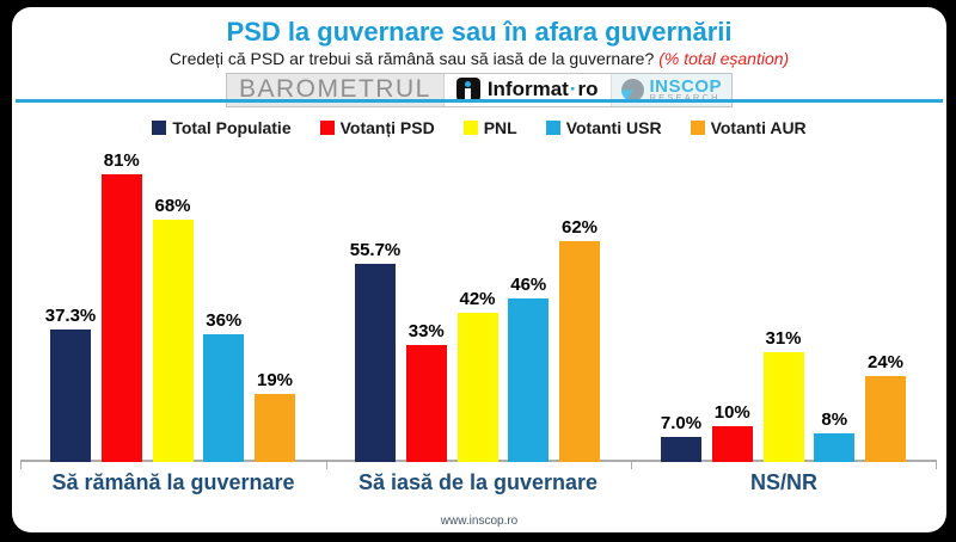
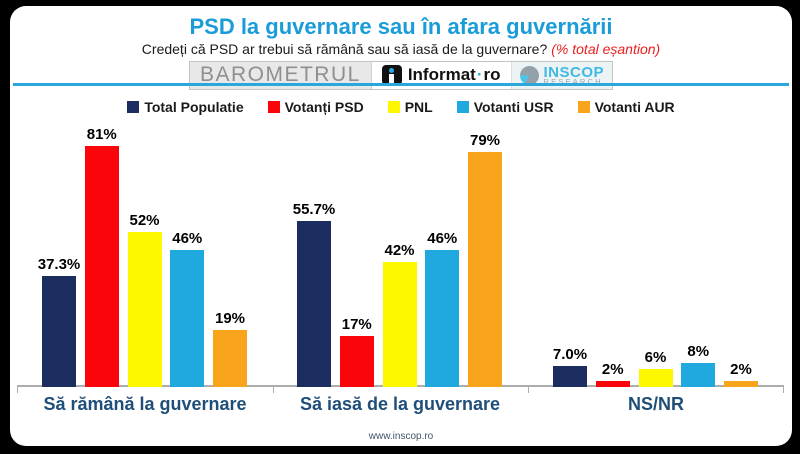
PNL/Să rămână la guvernare: 68% -> 52%
Votanti USR/Să rămână la guvernare: 36% -> 46%
Votanți PSD/Să iasă de la guvernare: 33% -> 17%
Votanti AUR/Să iasă de la guvernare: 62% -> 79%
Votanți PSD/NS/NR: 10% -> 2%
PNL/NS/NR: 31% -> 6%
Votanti AUR/NS/NR: 24% -> 2%
